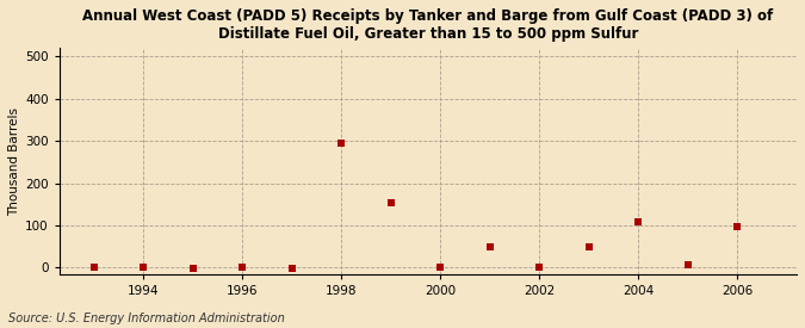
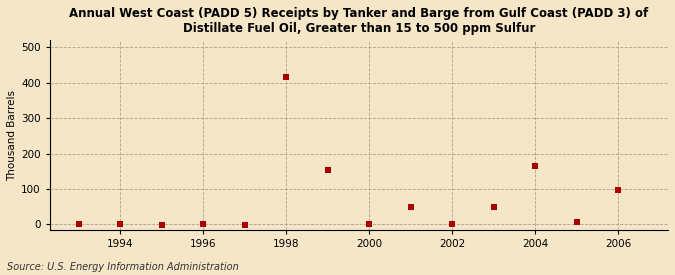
1998: 295 -> 416
2004: 110 -> 165
